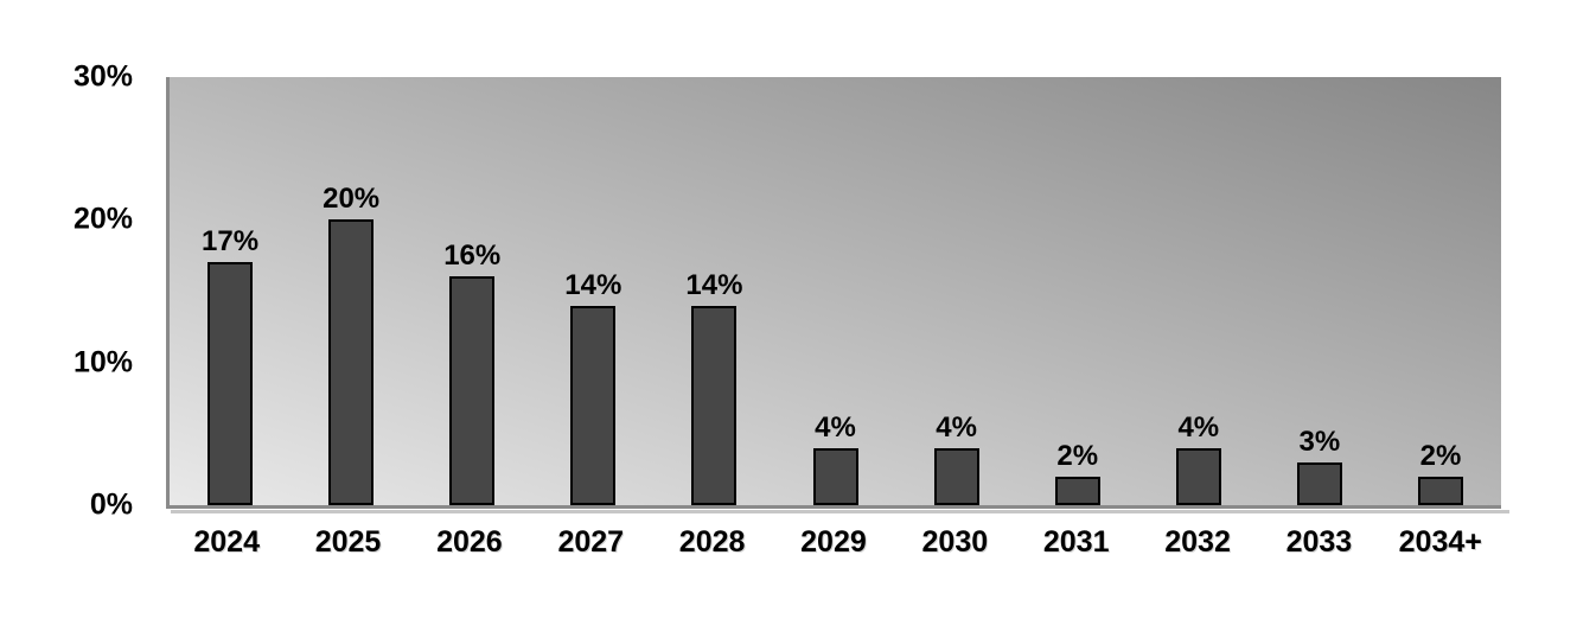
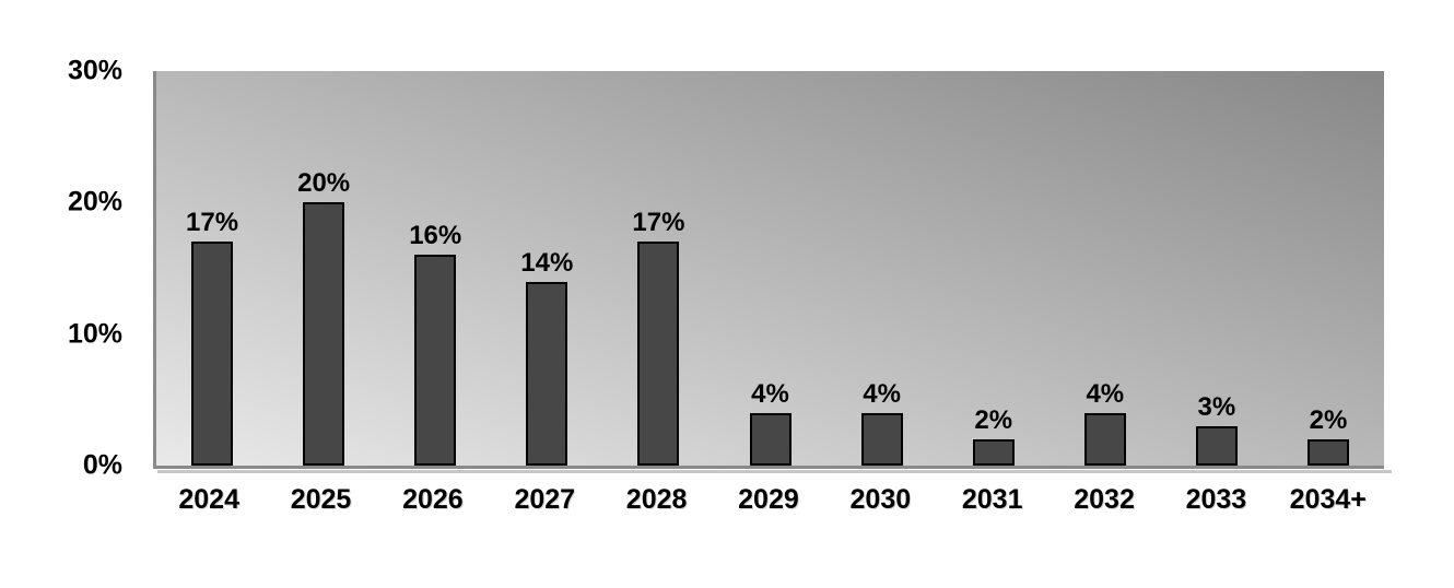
2028: 14% -> 17%
